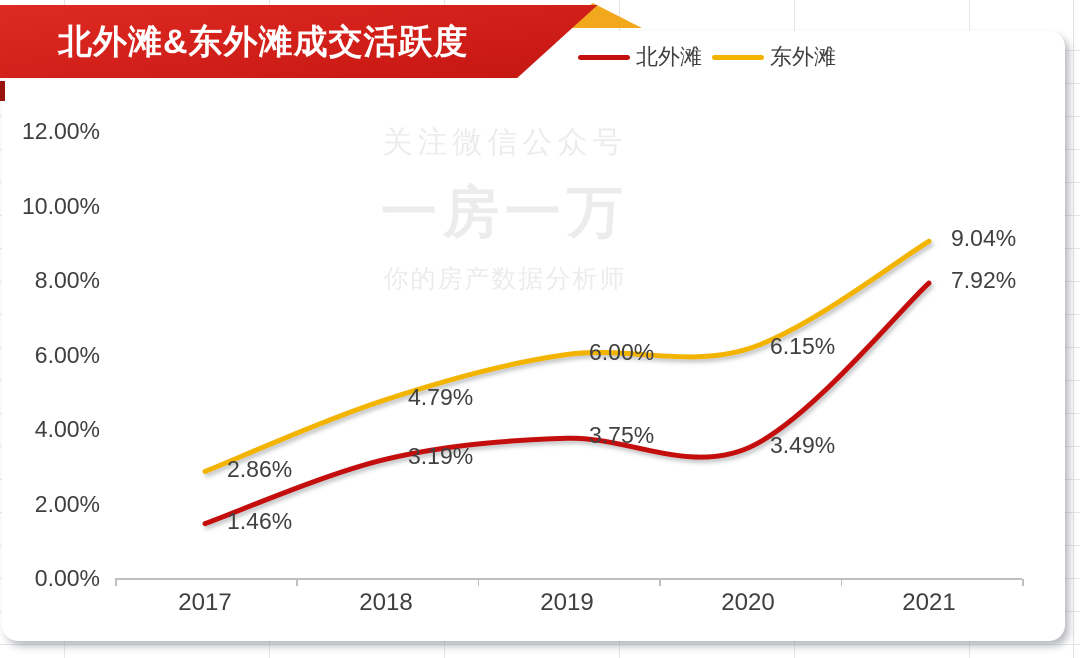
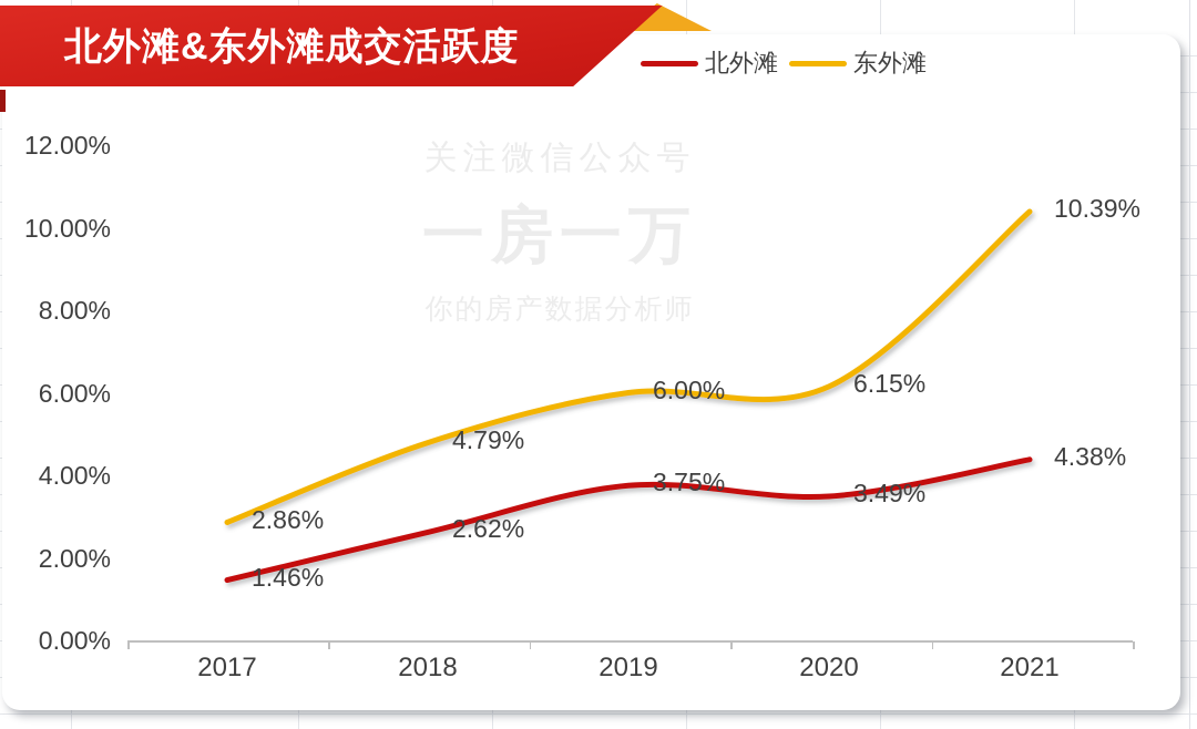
北外滩/2018: 3.19% -> 2.62%
北外滩/2021: 7.92% -> 4.38%
东外滩/2021: 9.04% -> 10.39%
